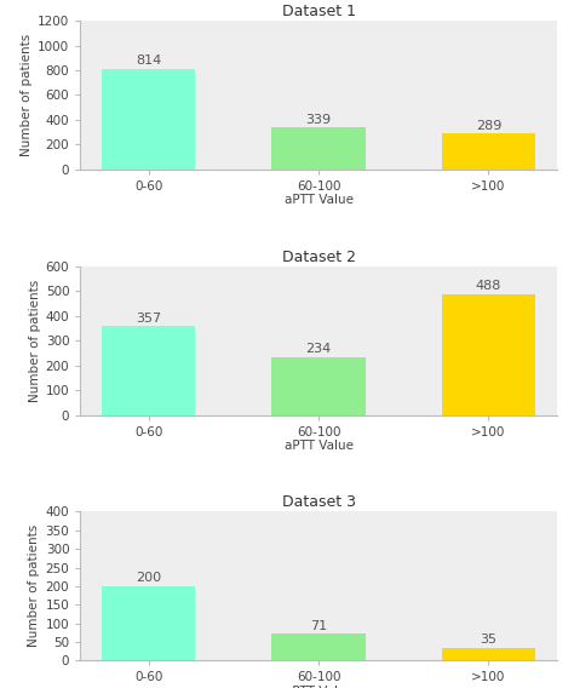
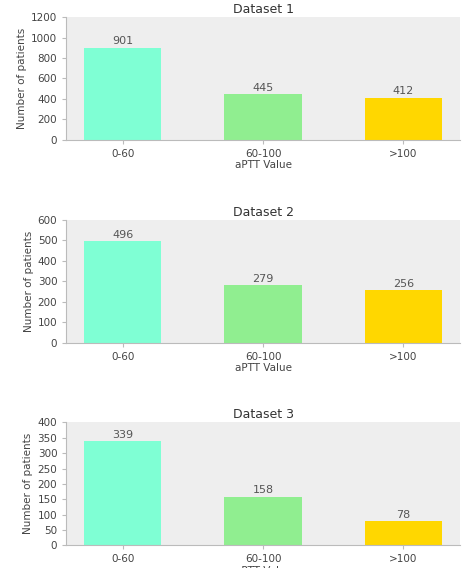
Dataset 1/0-60: 814 -> 901
Dataset 1/60-100: 339 -> 445
Dataset 1/>100: 289 -> 412
Dataset 2/0-60: 357 -> 496
Dataset 2/60-100: 234 -> 279
Dataset 2/>100: 488 -> 256
Dataset 3/0-60: 200 -> 339
Dataset 3/60-100: 71 -> 158
Dataset 3/>100: 35 -> 78
